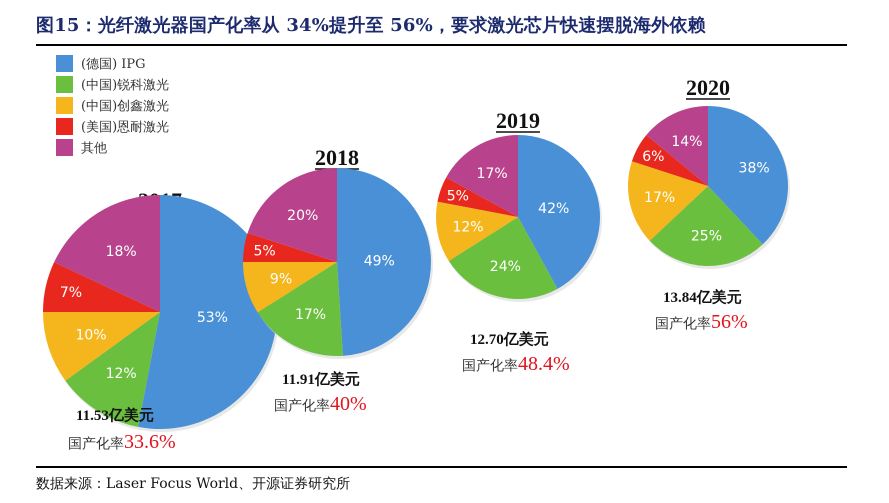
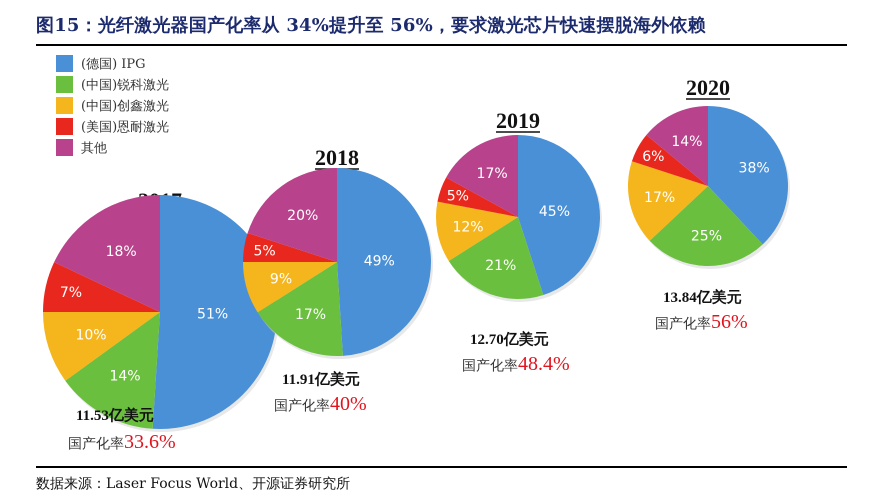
2017/(德国) IPG: 53% -> 51%
2017/(中国)锐科激光: 12% -> 14%
2019/(德国) IPG: 42% -> 45%
2019/(中国)锐科激光: 24% -> 21%
